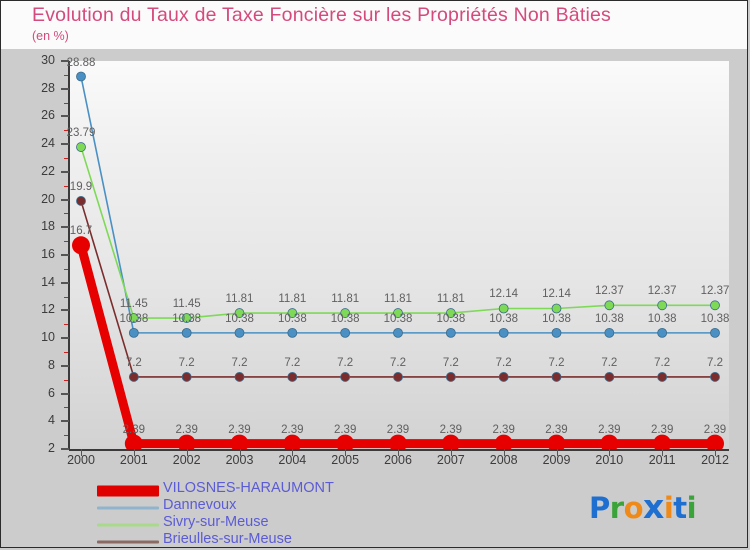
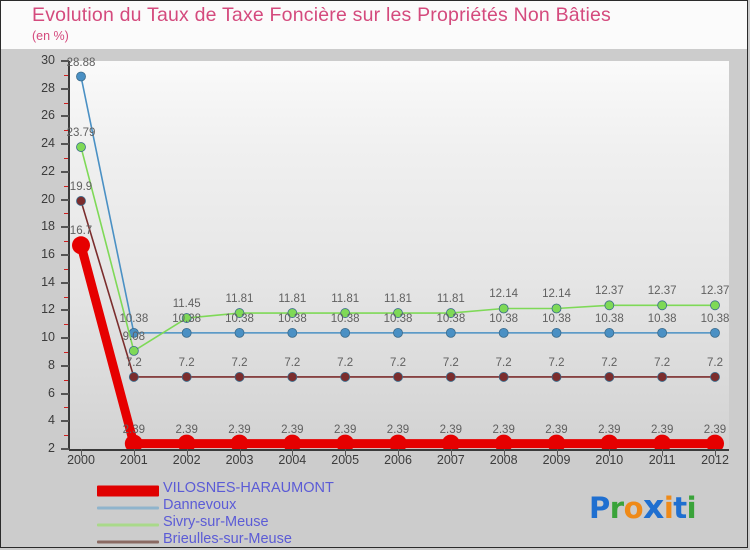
Sivry-sur-Meuse/2001: 11.45 -> 9.08
